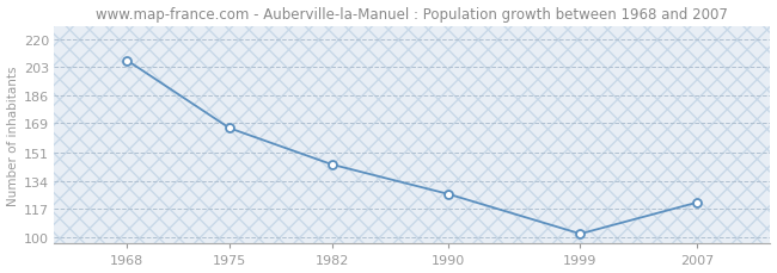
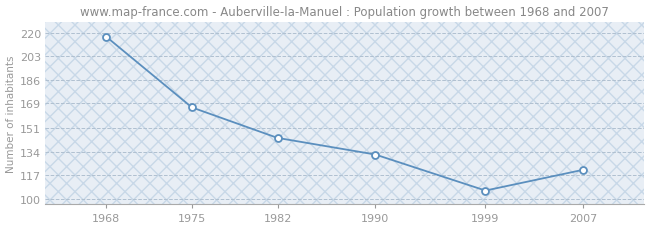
1968: 207 -> 217
1990: 126 -> 132
1999: 102 -> 106
